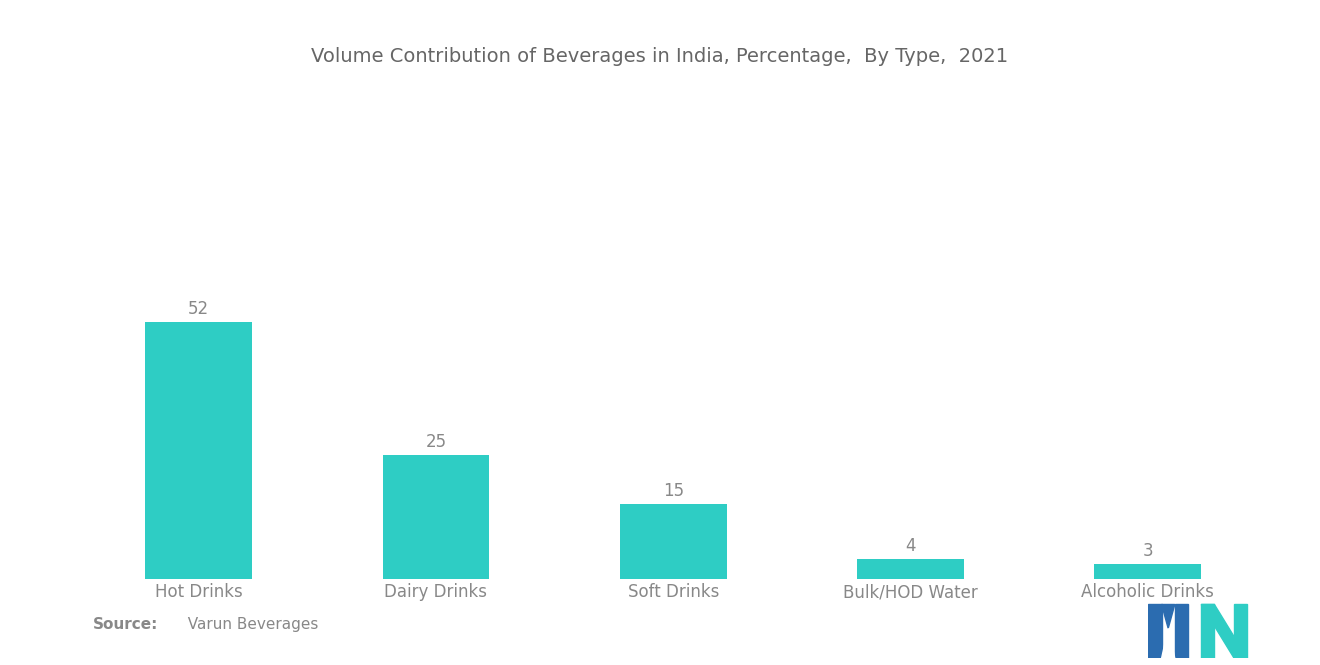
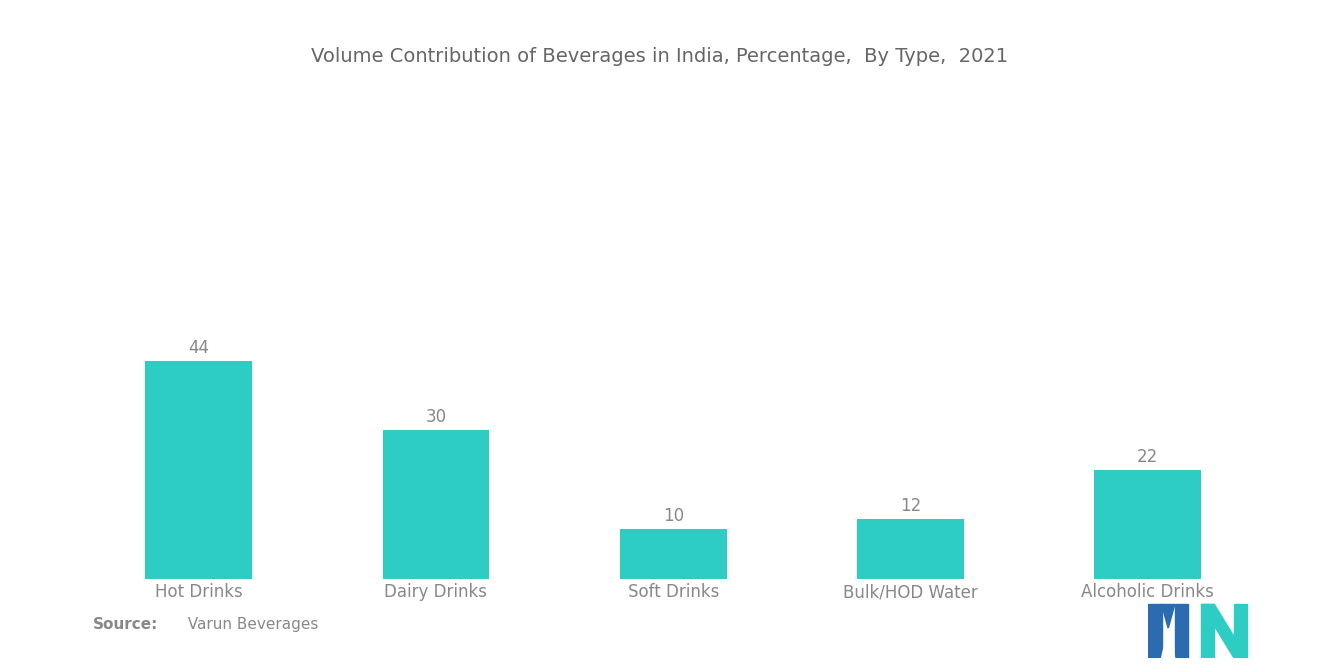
Hot Drinks: 52 -> 44
Dairy Drinks: 25 -> 30
Soft Drinks: 15 -> 10
Bulk/HOD Water: 4 -> 12
Alcoholic Drinks: 3 -> 22
